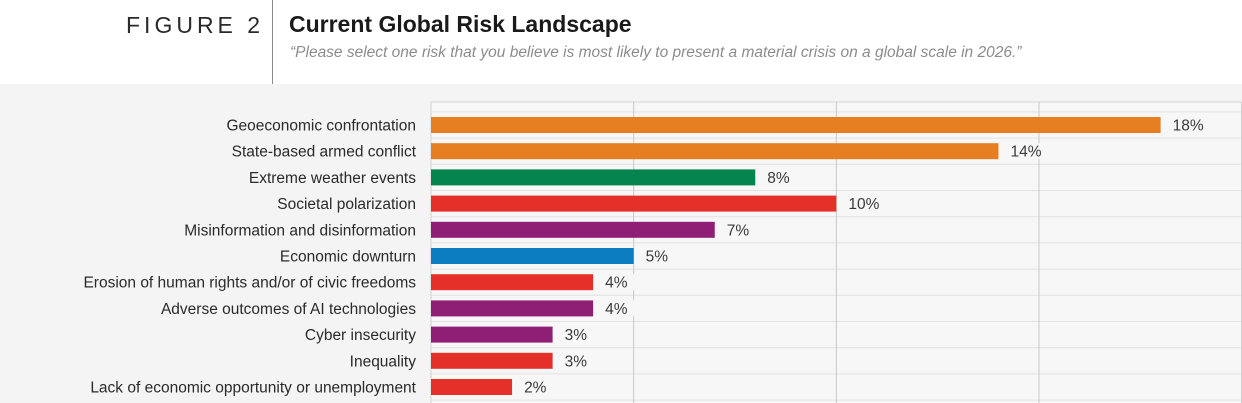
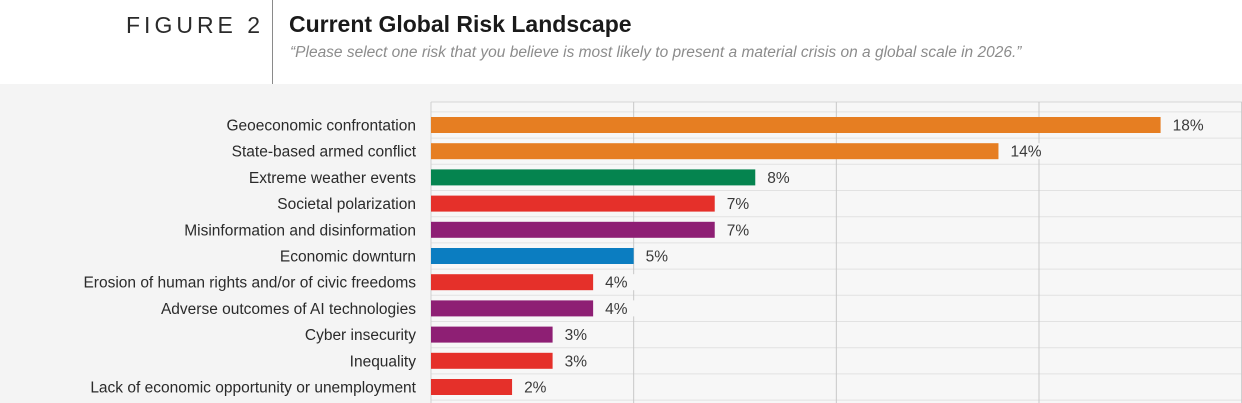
Societal polarization: 10% -> 7%
